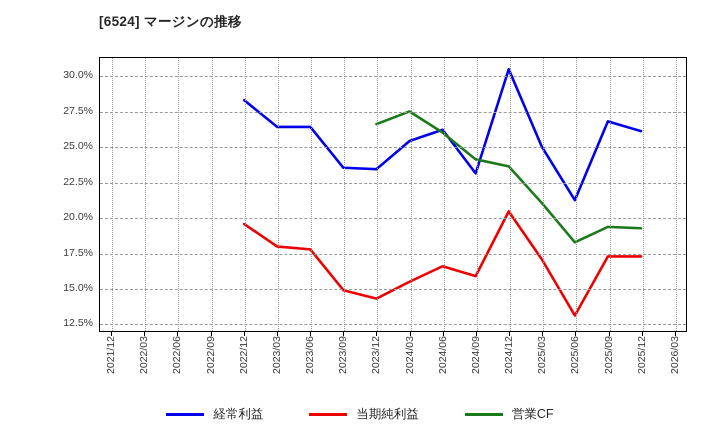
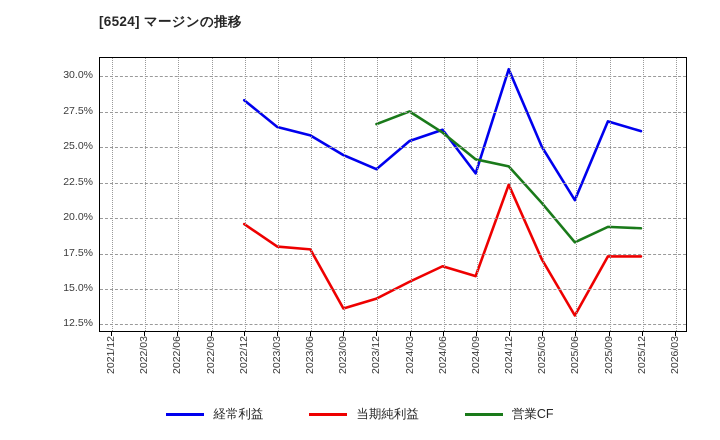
経常利益/2023/06: 26.4% -> 25.8%
経常利益/2023/09: 23.5% -> 24.4%
当期純利益/2023/09: 14.8% -> 13.5%
当期純利益/2024/12: 20.4% -> 22.3%
